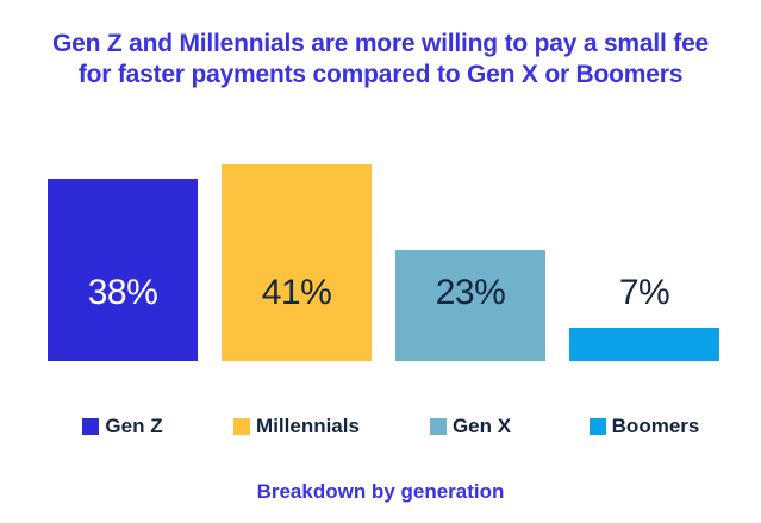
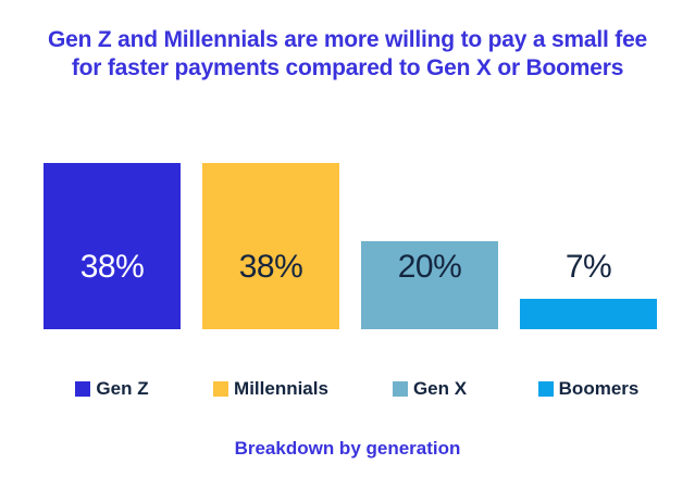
Millennials: 41% -> 38%
Gen X: 23% -> 20%
